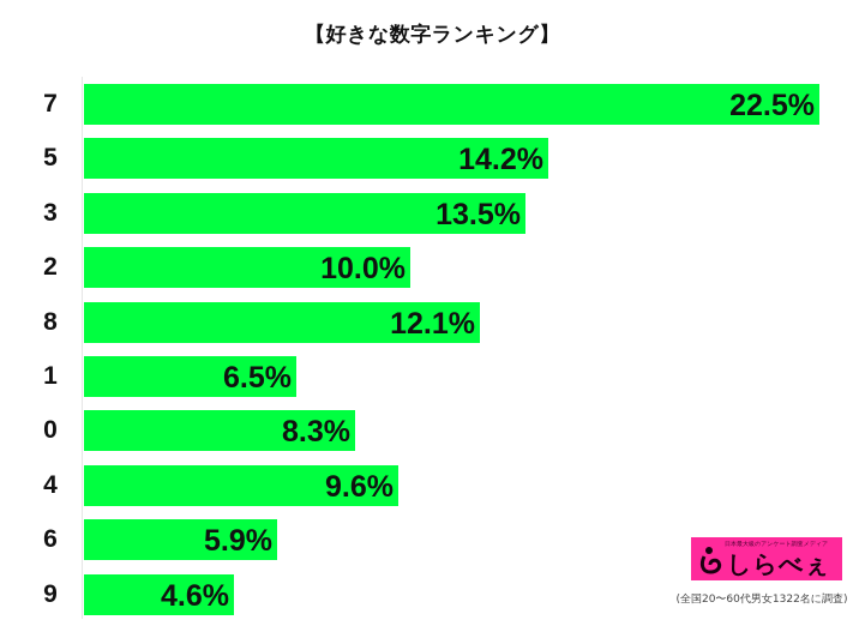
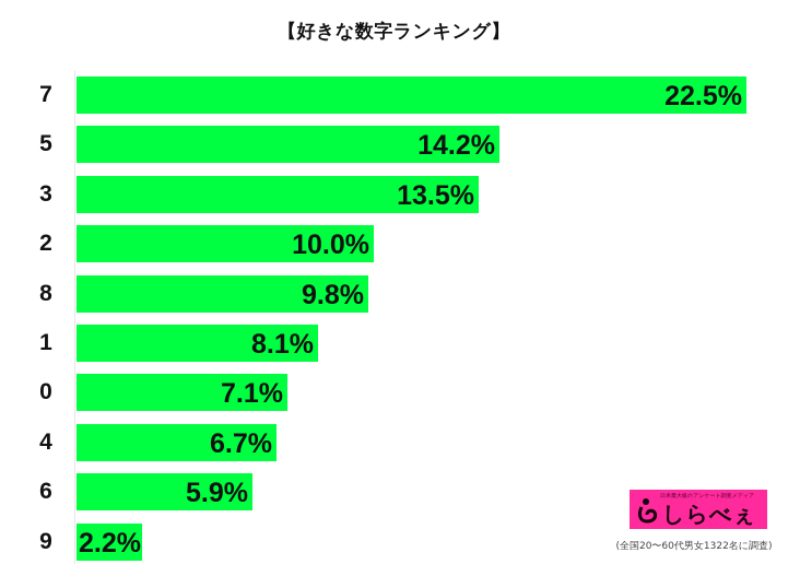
8: 12.1% -> 9.8%
1: 6.5% -> 8.1%
0: 8.3% -> 7.1%
4: 9.6% -> 6.7%
9: 4.6% -> 2.2%
